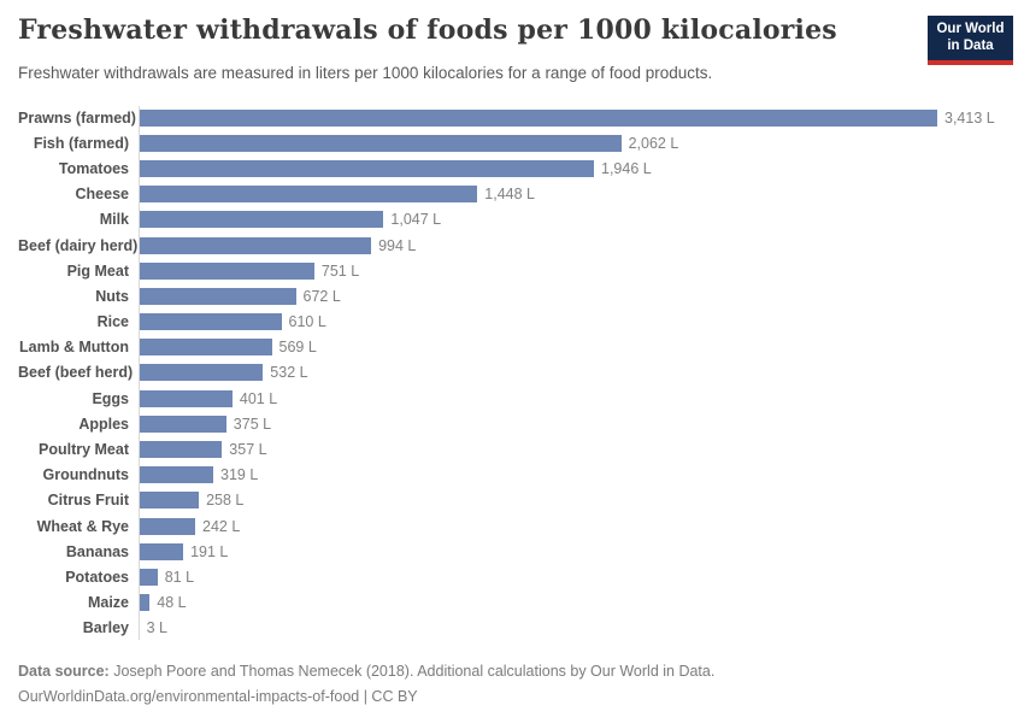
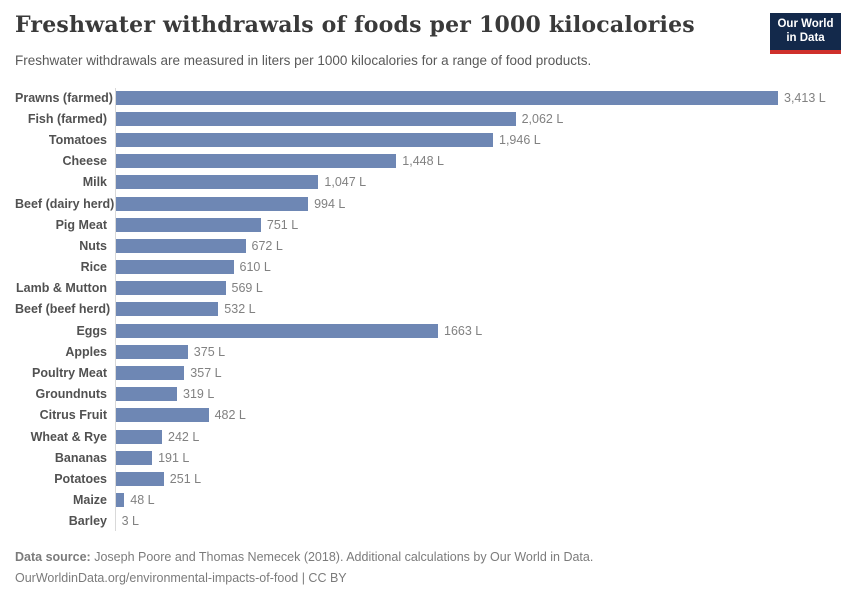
Eggs: 401 -> 1663
Citrus Fruit: 258 -> 482
Potatoes: 81 -> 251
